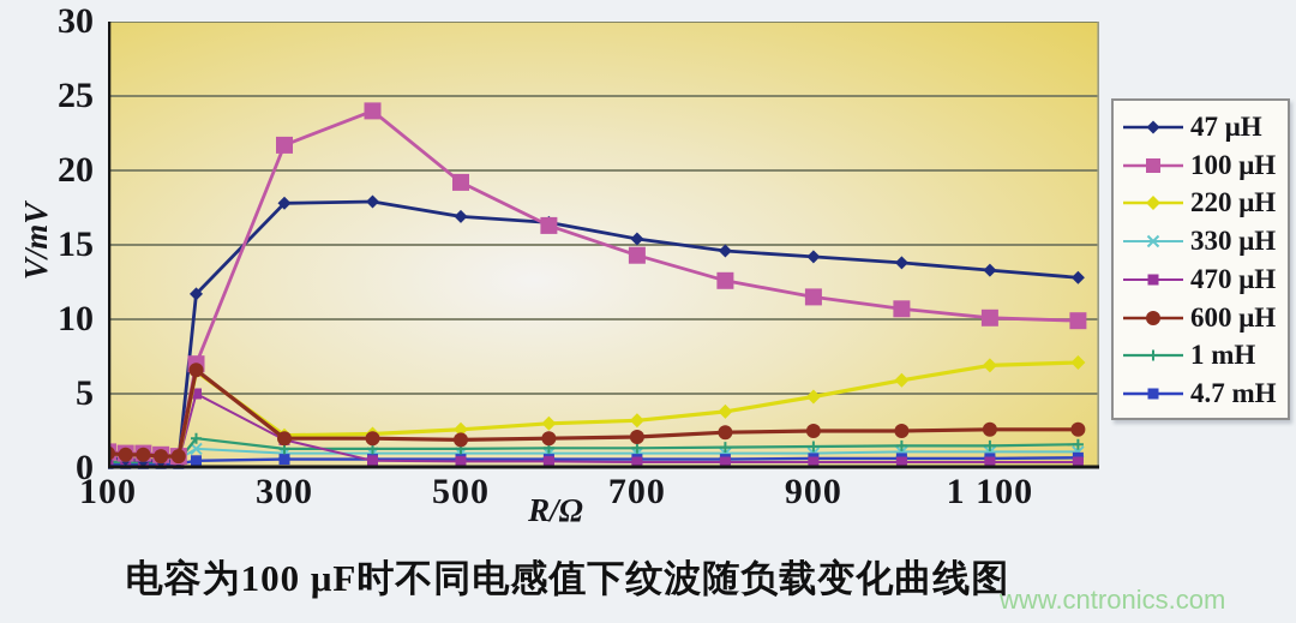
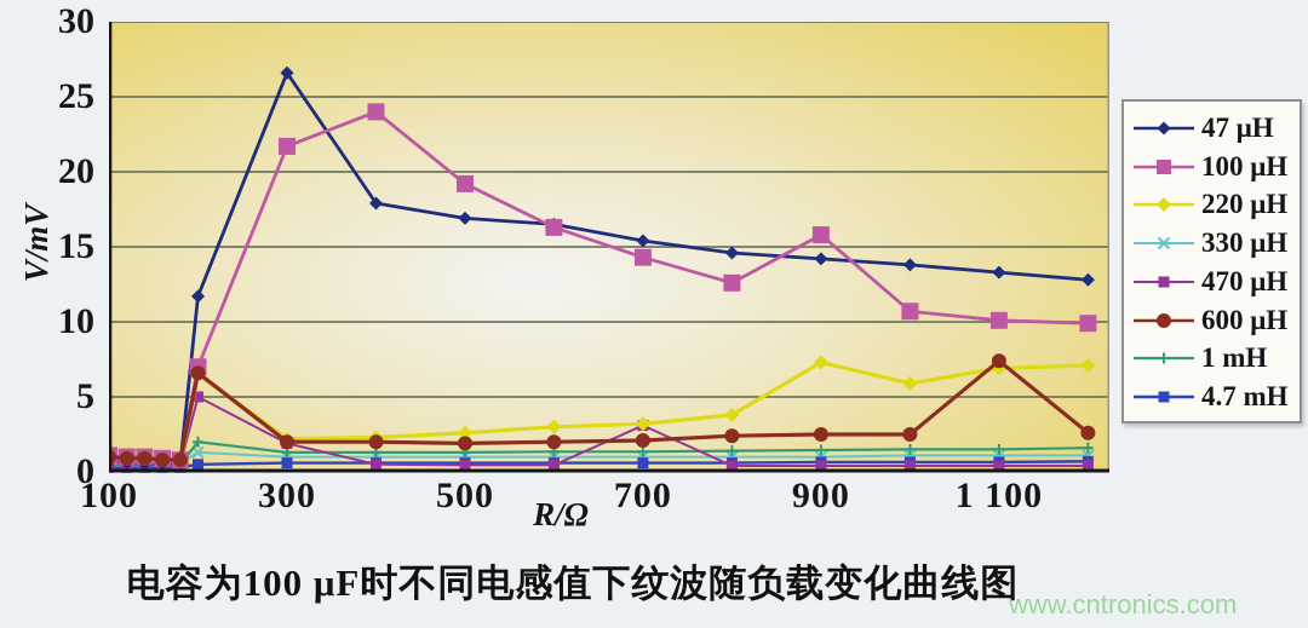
47 μH/300: 17.8 -> 26.6
470 μH/700: 0.4 -> 3.1
100 μH/900: 11.5 -> 15.8
220 μH/900: 4.8 -> 7.3
600 μH/1100: 2.6 -> 7.4
